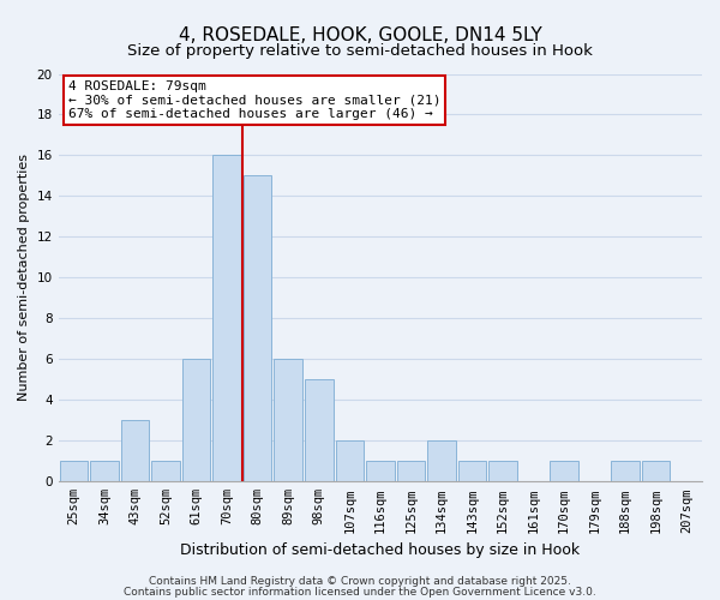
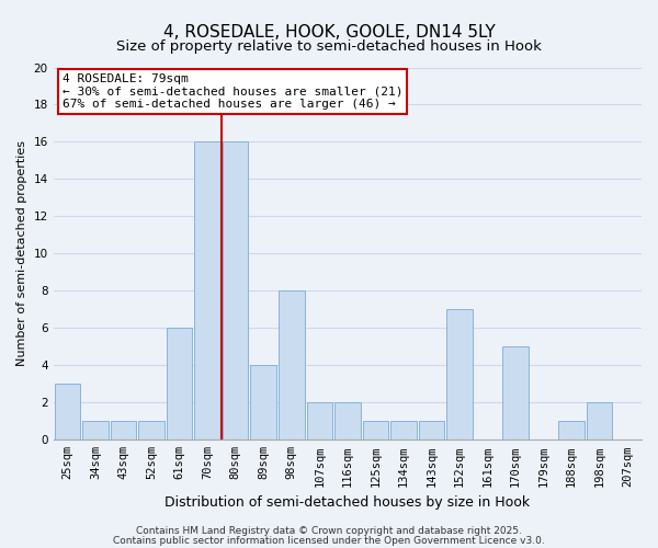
25sqm: 1 -> 3
43sqm: 3 -> 1
80sqm: 15 -> 16
89sqm: 6 -> 4
98sqm: 5 -> 8
116sqm: 1 -> 2
134sqm: 2 -> 1
152sqm: 1 -> 7
170sqm: 1 -> 5
198sqm: 1 -> 2
